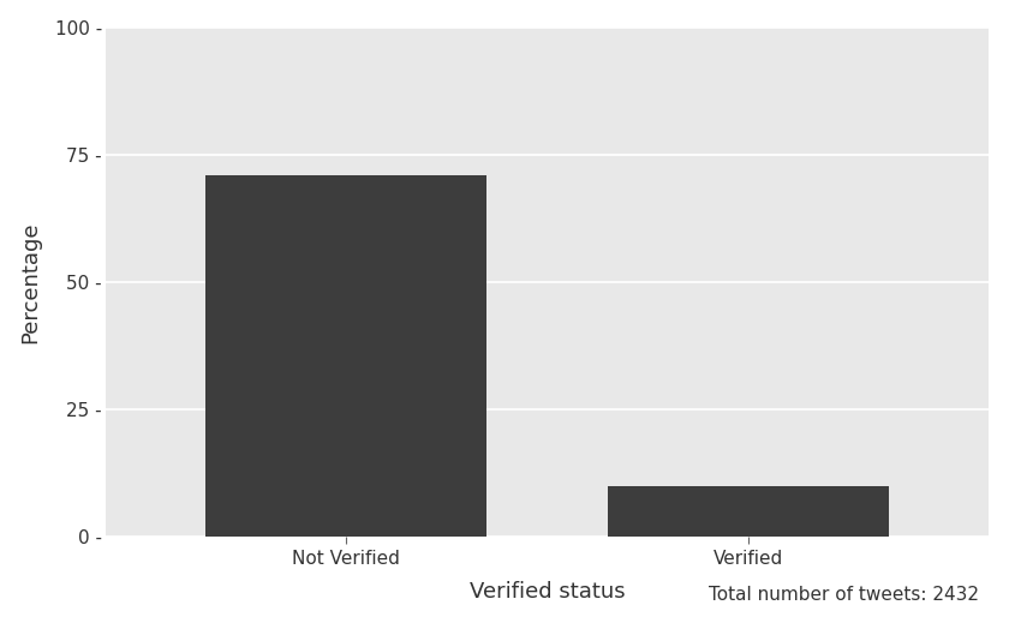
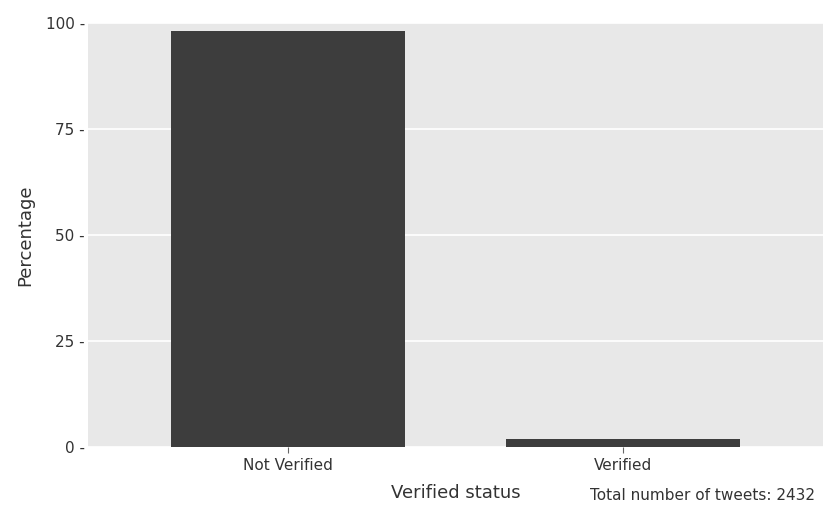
Not Verified: 71 - -> 98 -
Verified: 10 - -> 2 -
